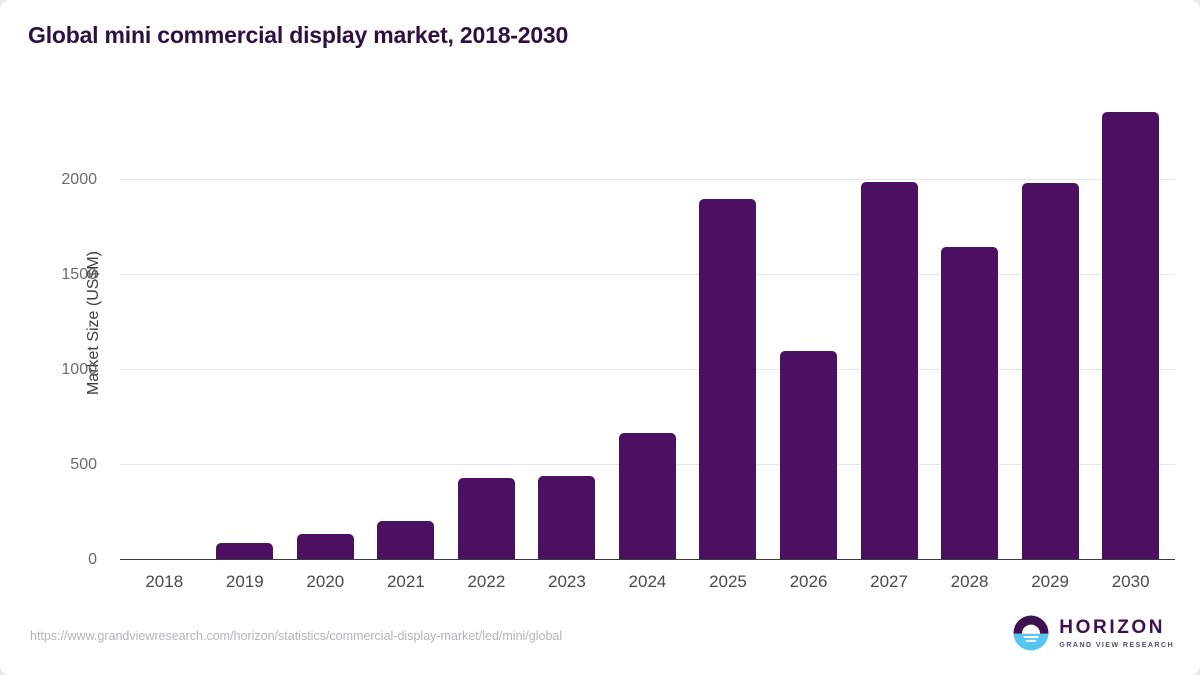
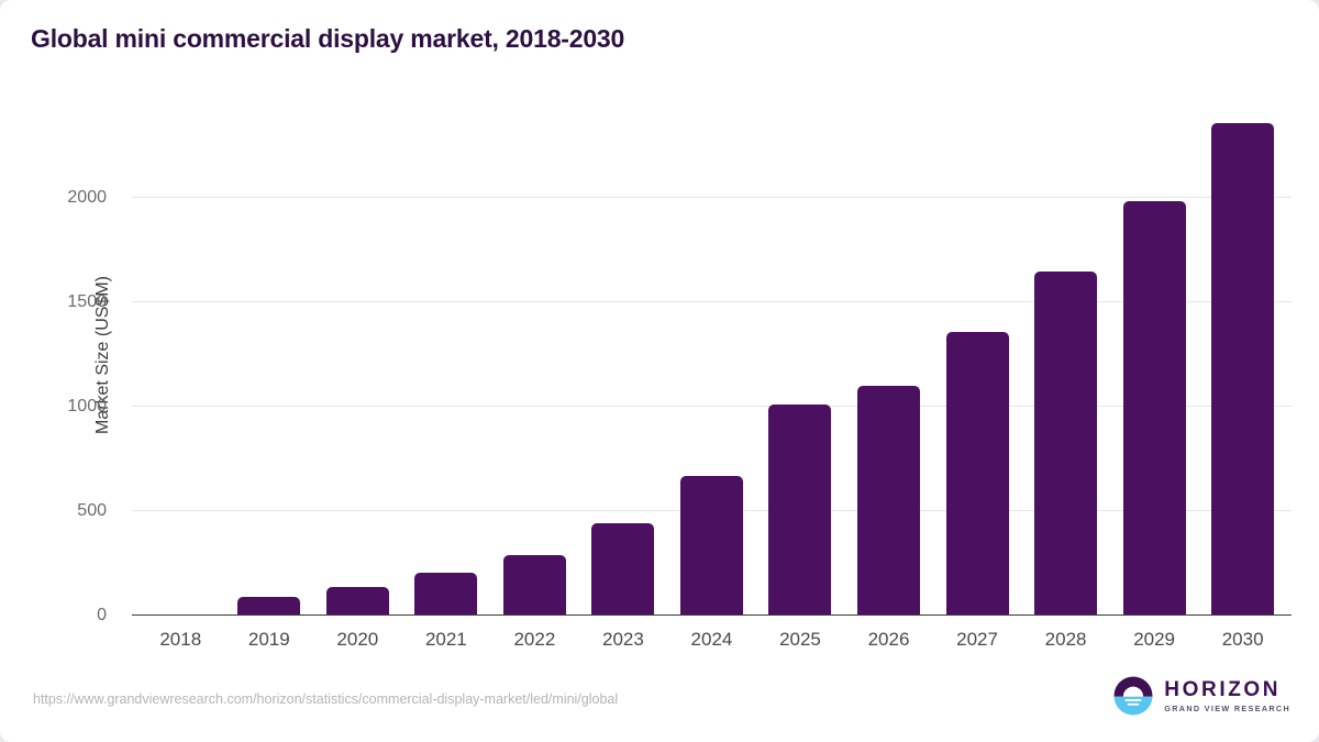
2022: 430 -> 290
2025: 1900 -> 1010
2027: 1990 -> 1360
